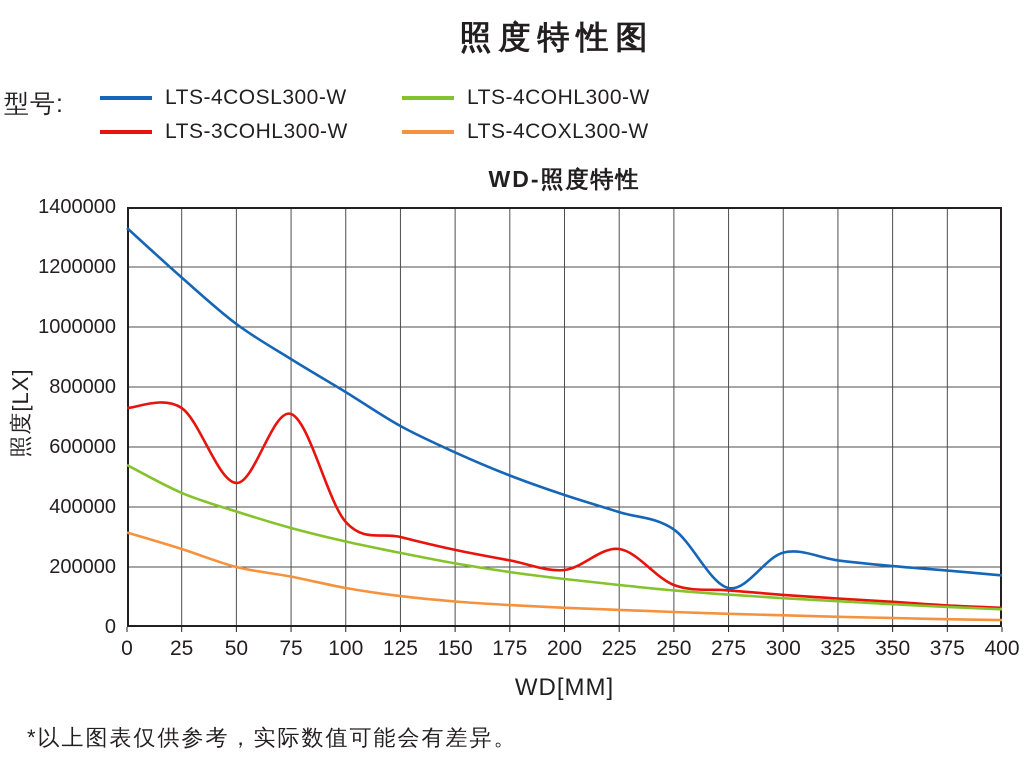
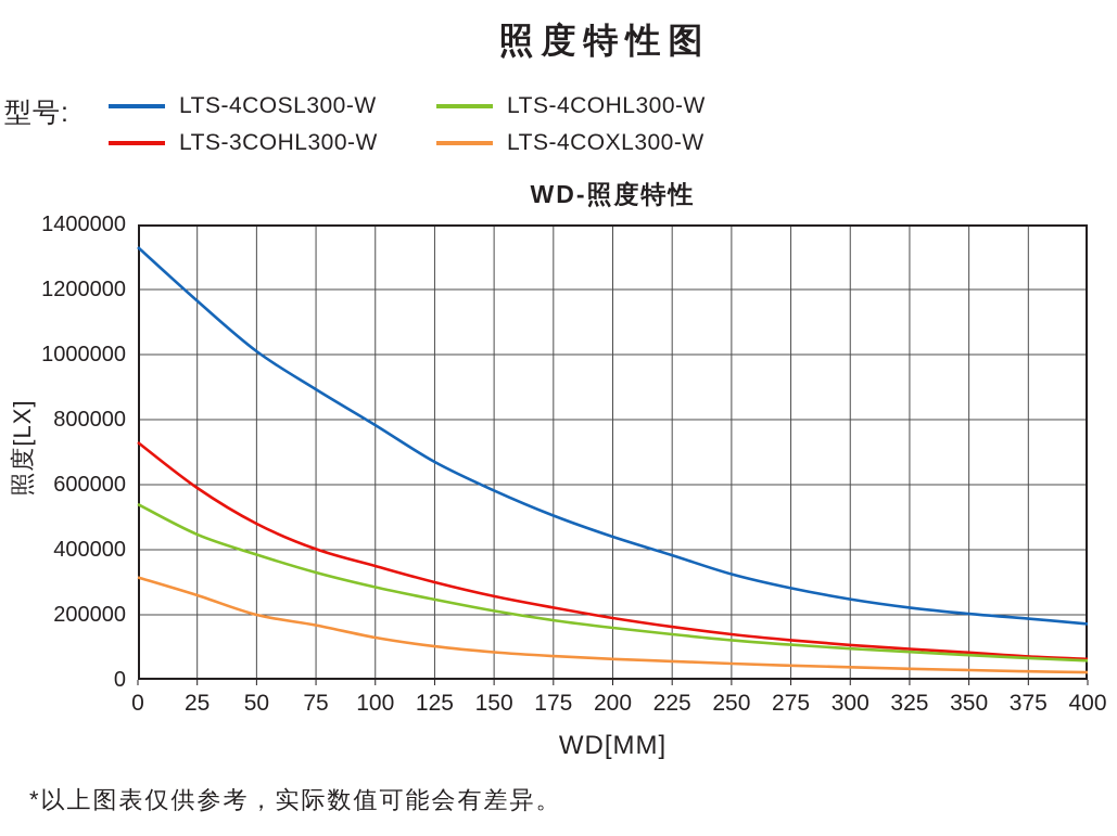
LTS-3COHL300-W/25: 730000 -> 590000
LTS-3COHL300-W/75: 710000 -> 400000
LTS-3COHL300-W/225: 260000 -> 160000
LTS-4COSL300-W/275: 130000 -> 280000
